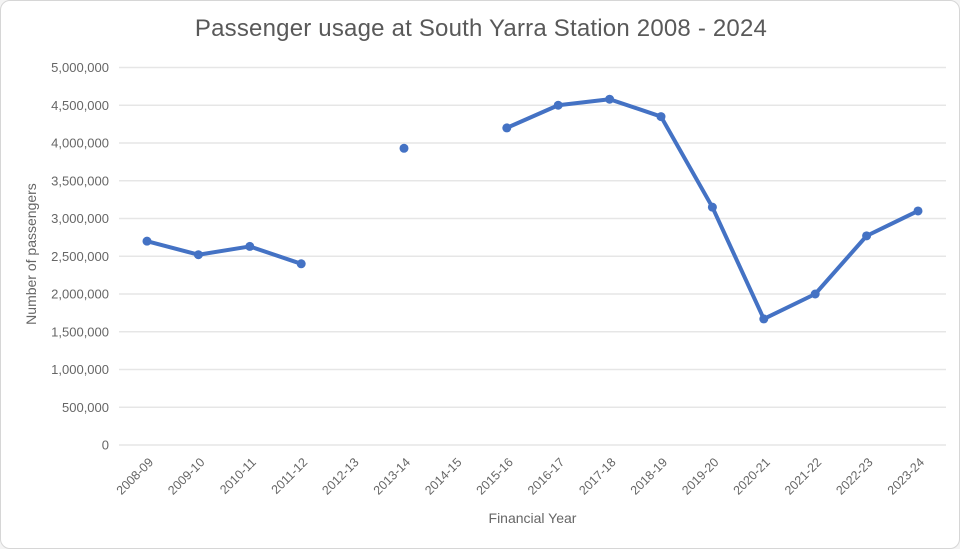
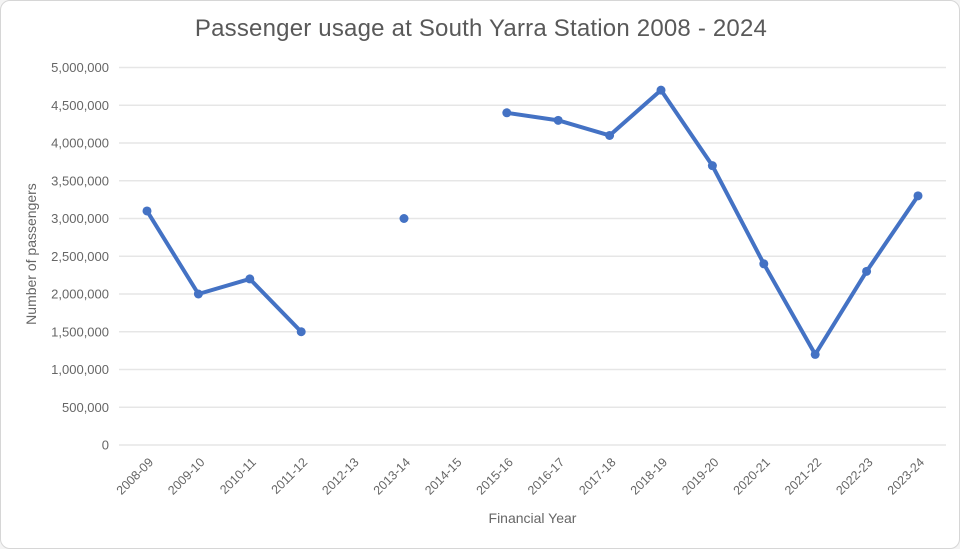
2008-09: 2700000 -> 3100000
2009-10: 2500000 -> 2000000
2010-11: 2600000 -> 2200000
2011-12: 2400000 -> 1500000
2013-14: 3900000 -> 3000000
2015-16: 4200000 -> 4400000
2016-17: 4500000 -> 4300000
2017-18: 4600000 -> 4100000
2018-19: 4400000 -> 4700000
2019-20: 3200000 -> 3700000
2020-21: 1700000 -> 2400000
2021-22: 2000000 -> 1200000
2022-23: 2800000 -> 2300000
2023-24: 3100000 -> 3300000
